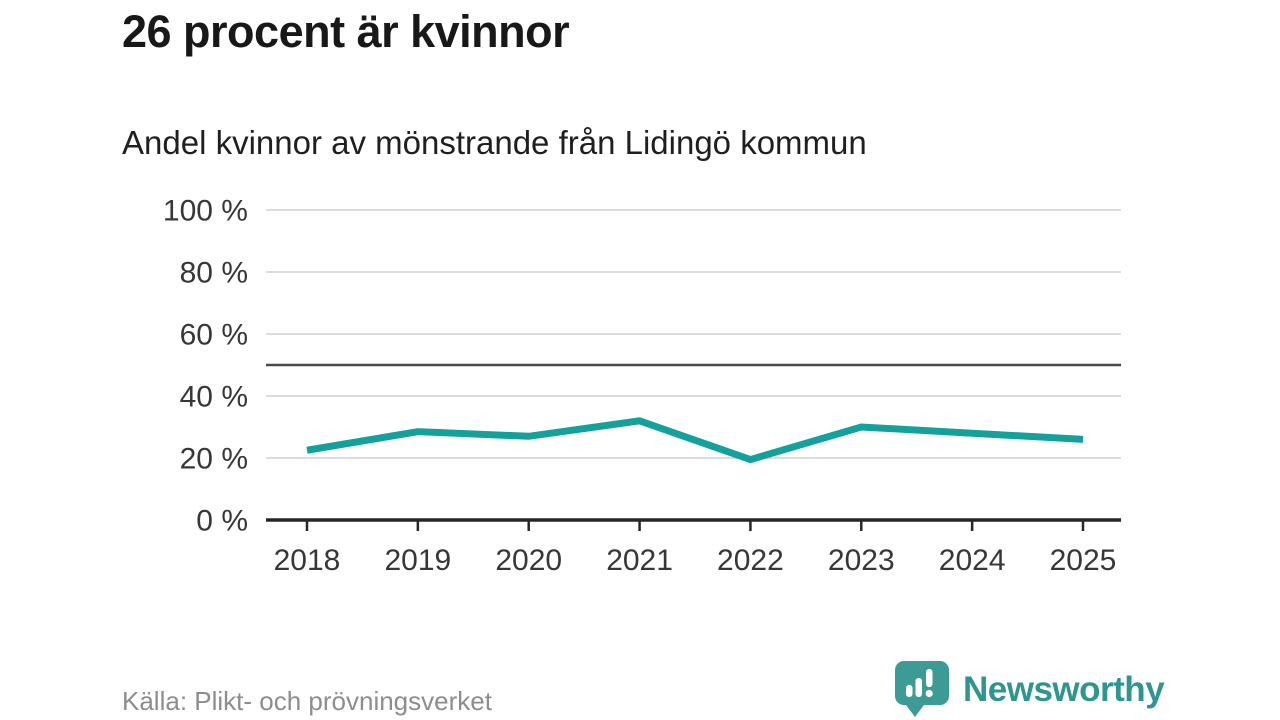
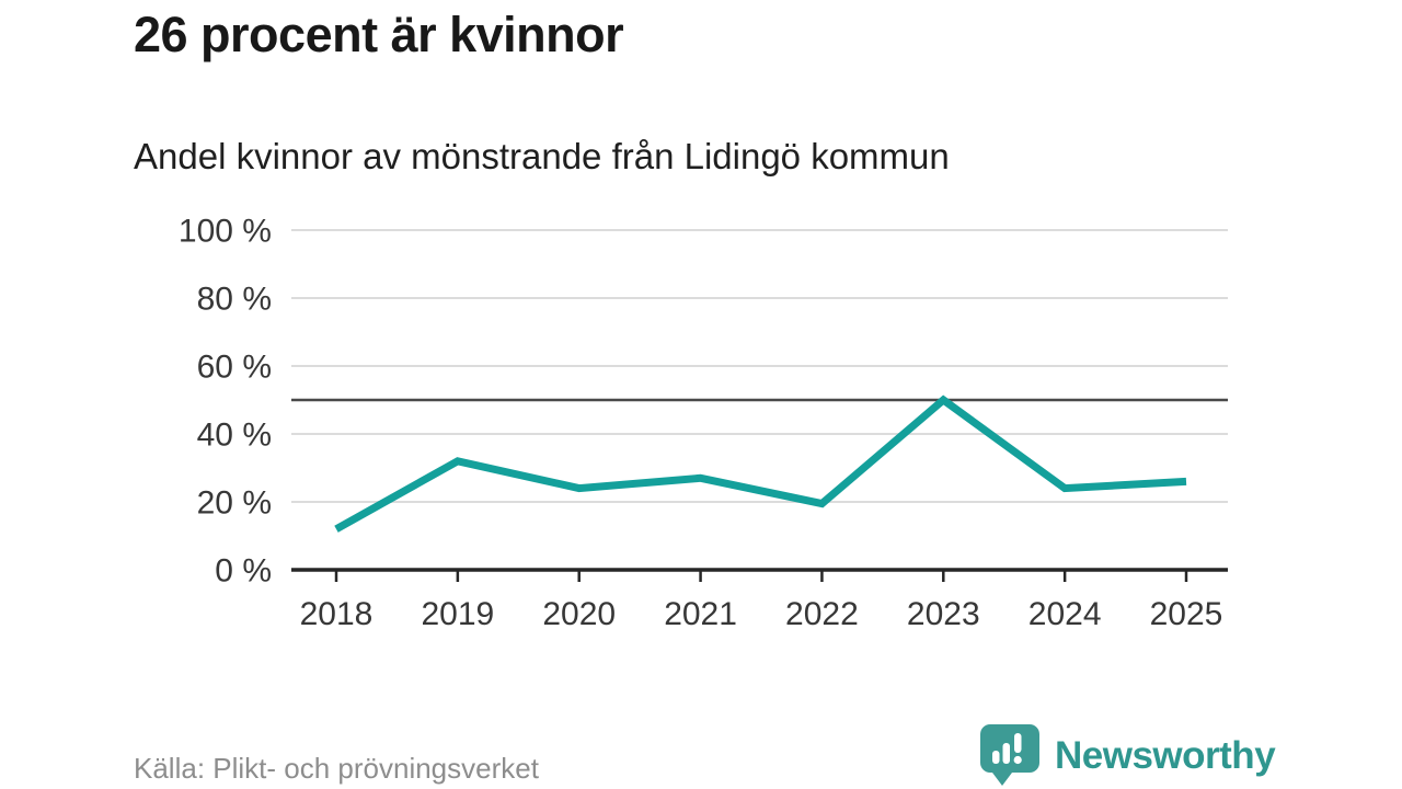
2018: 22% -> 12%
2019: 28% -> 32%
2020: 27% -> 24%
2021: 32% -> 27%
2023: 30% -> 50%
2024: 28% -> 24%
